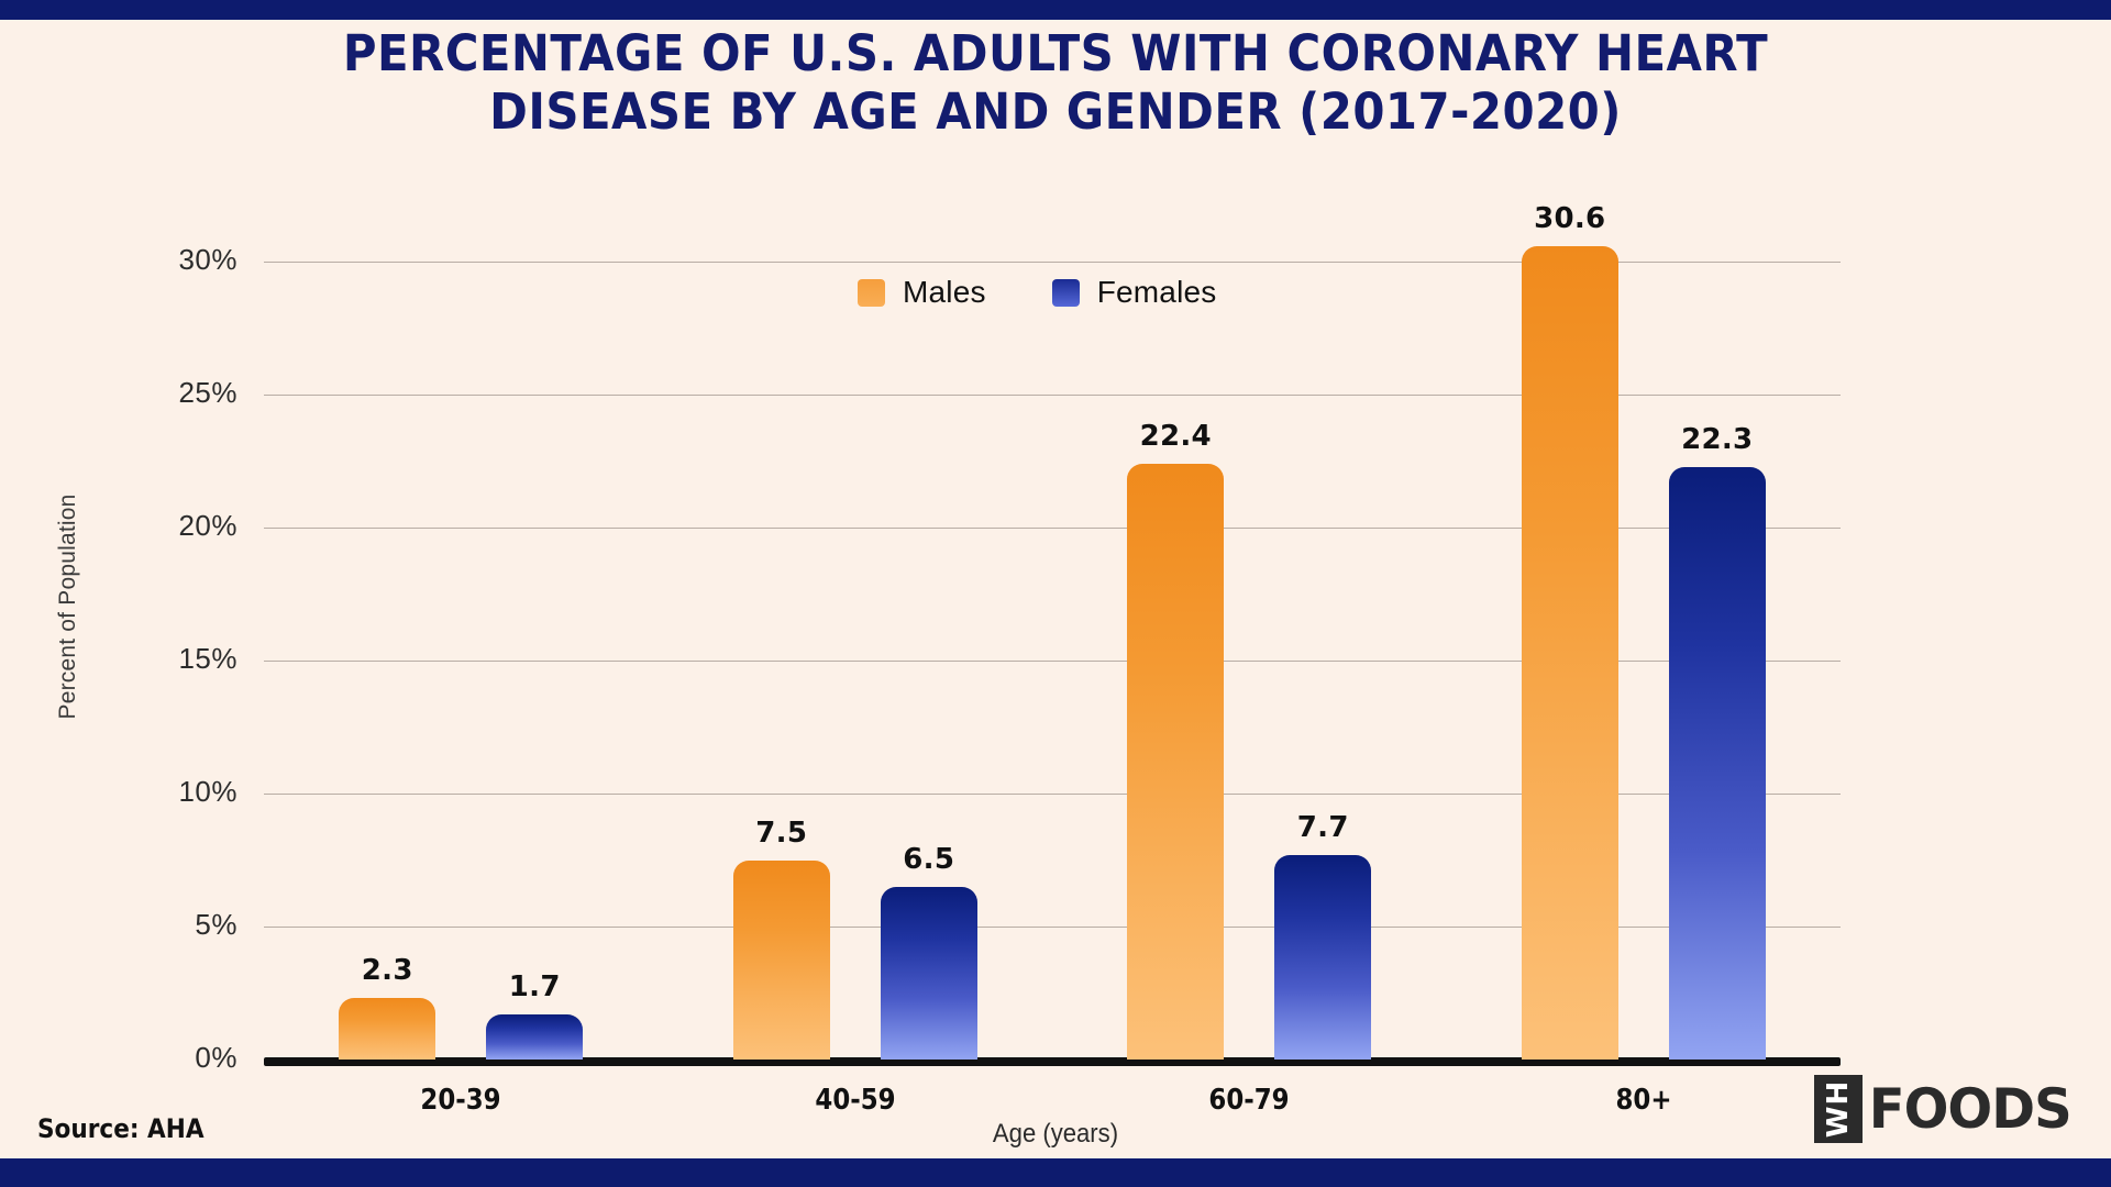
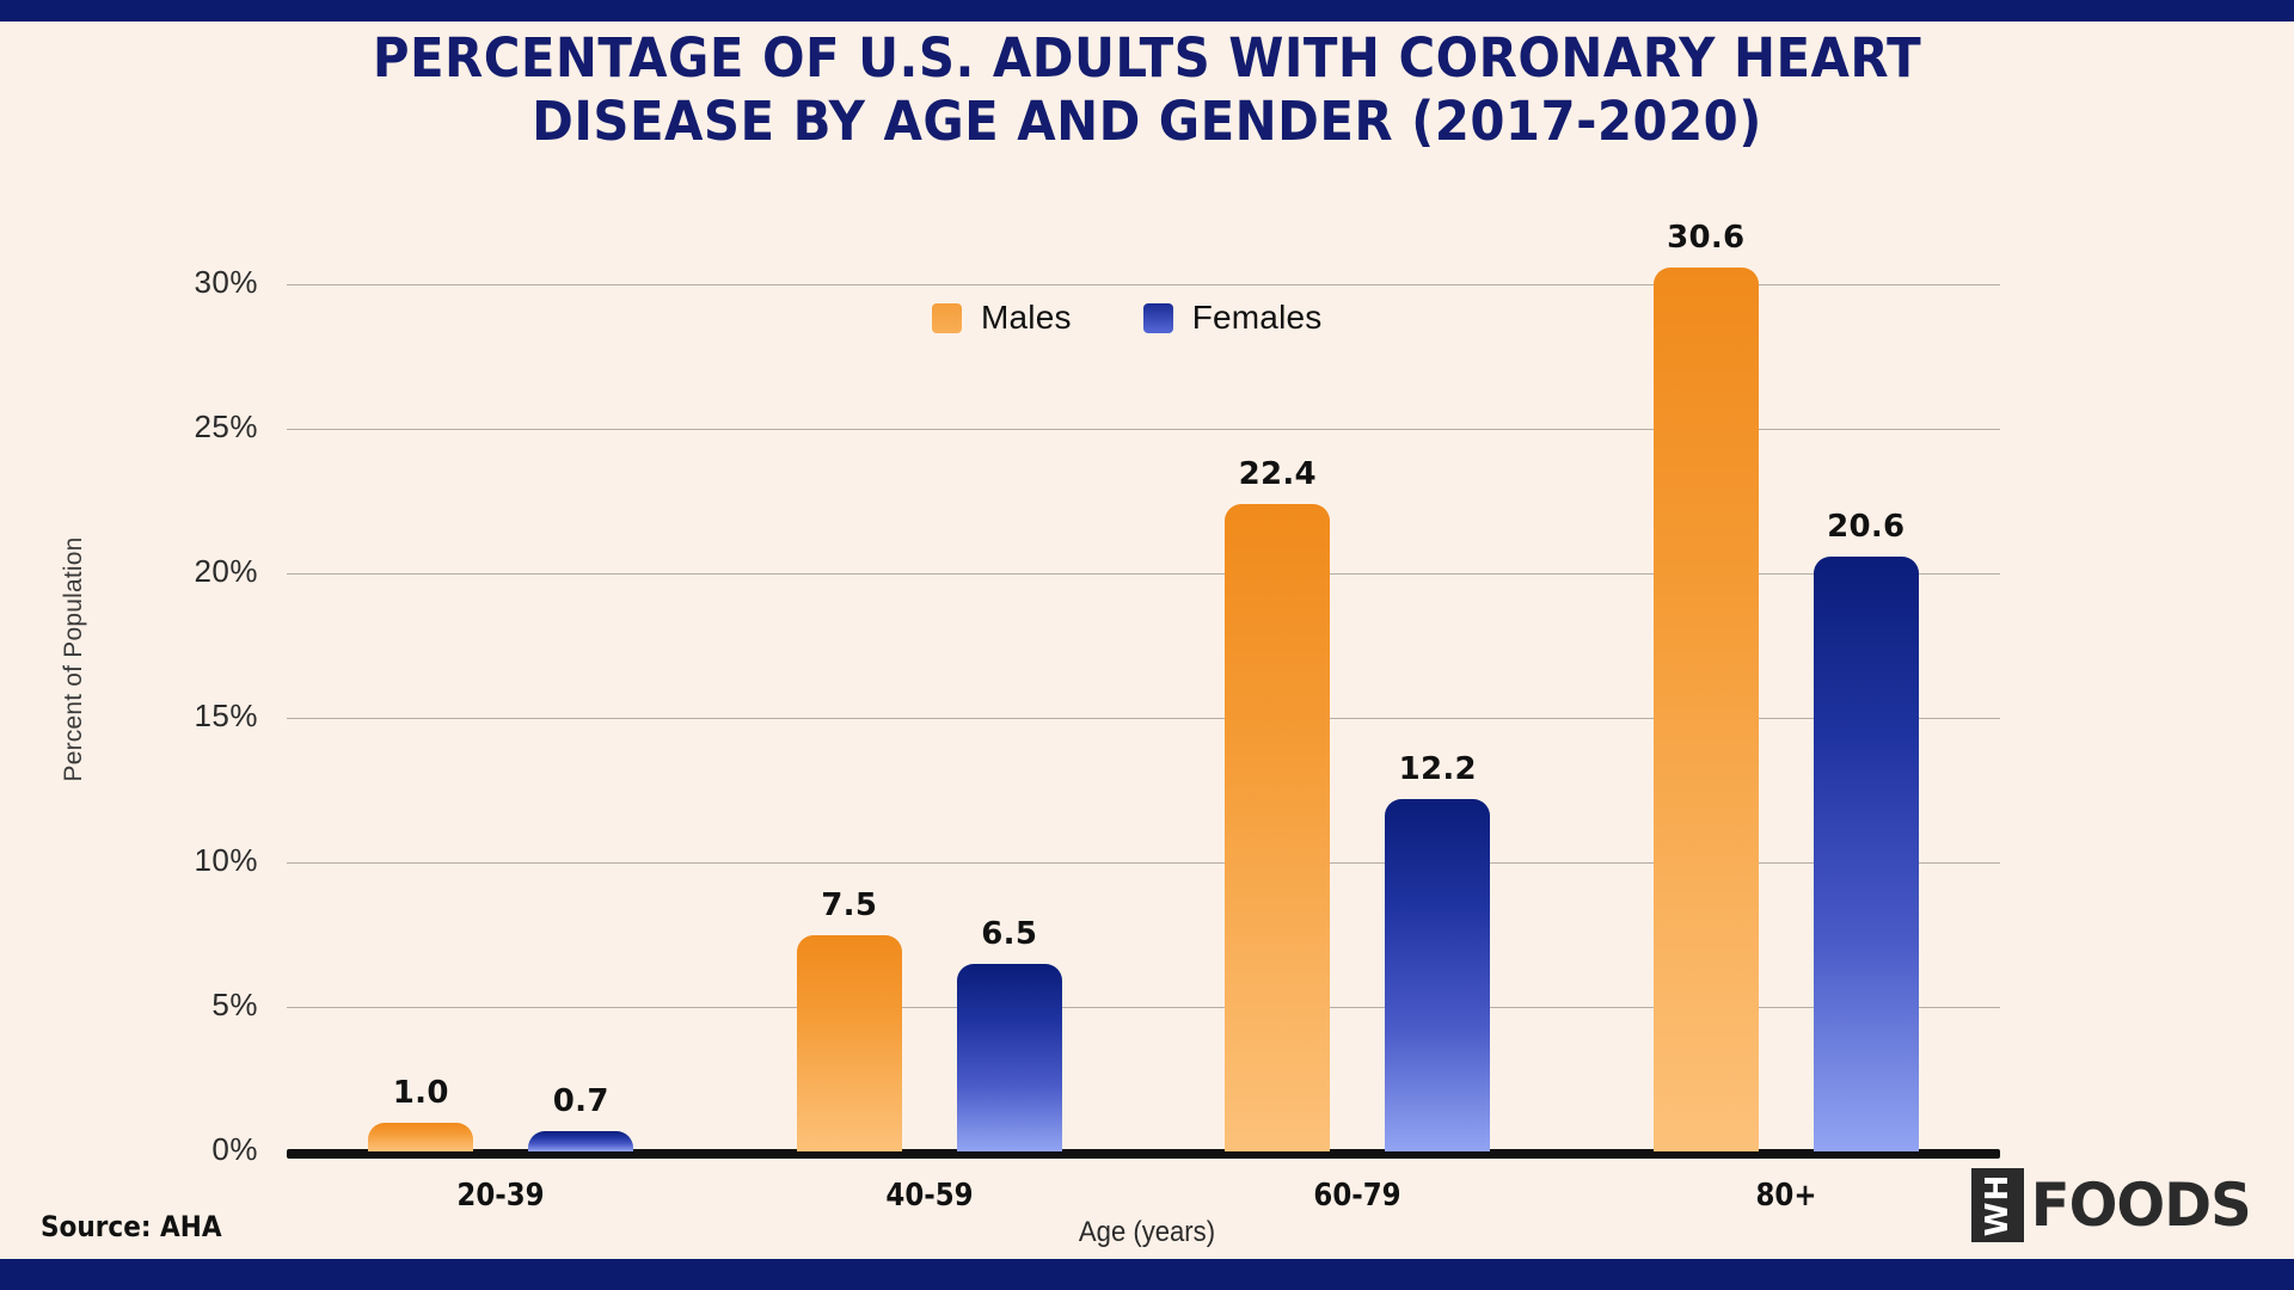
Males/20-39: 2.3 -> 1.0
Females/20-39: 1.7 -> 0.7
Females/60-79: 7.7 -> 12.2
Females/80+: 22.3 -> 20.6
